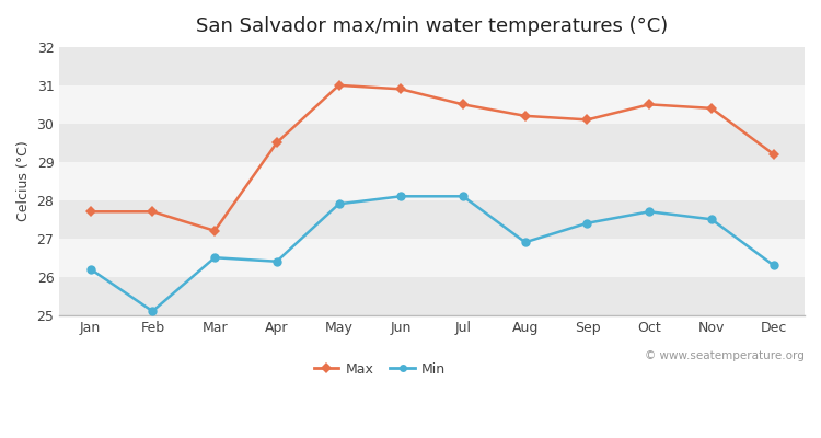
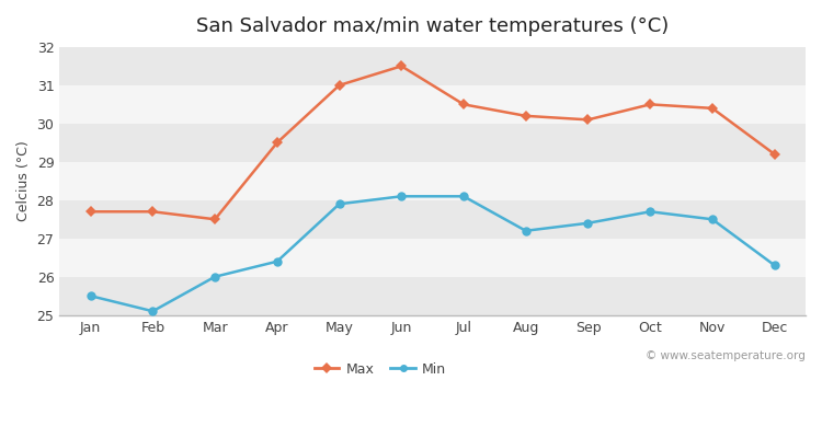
Min/Jan: 26.2 -> 25.5
Max/Mar: 27.2 -> 27.5
Min/Mar: 26.5 -> 26.0
Max/Jun: 30.9 -> 31.5
Min/Aug: 26.9 -> 27.2
